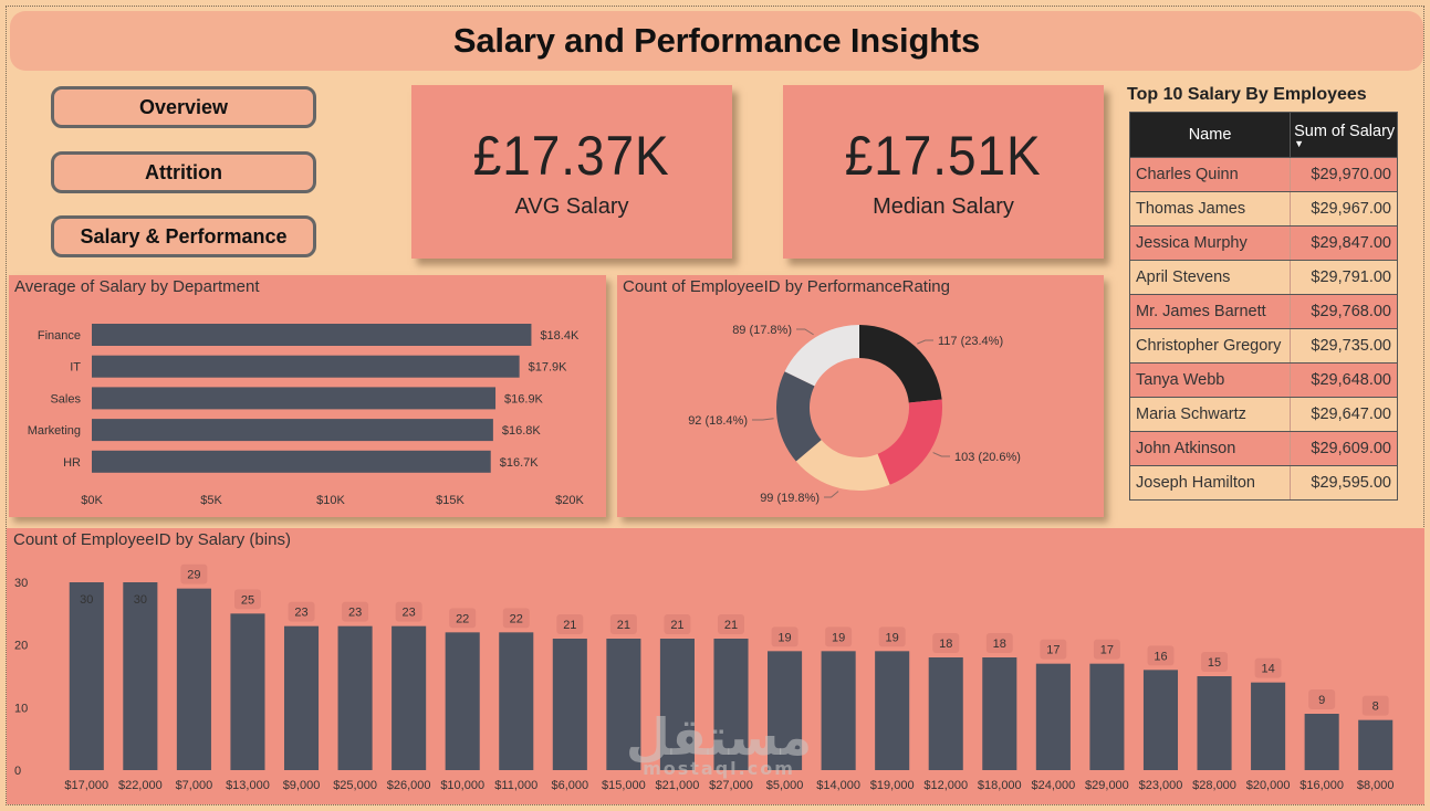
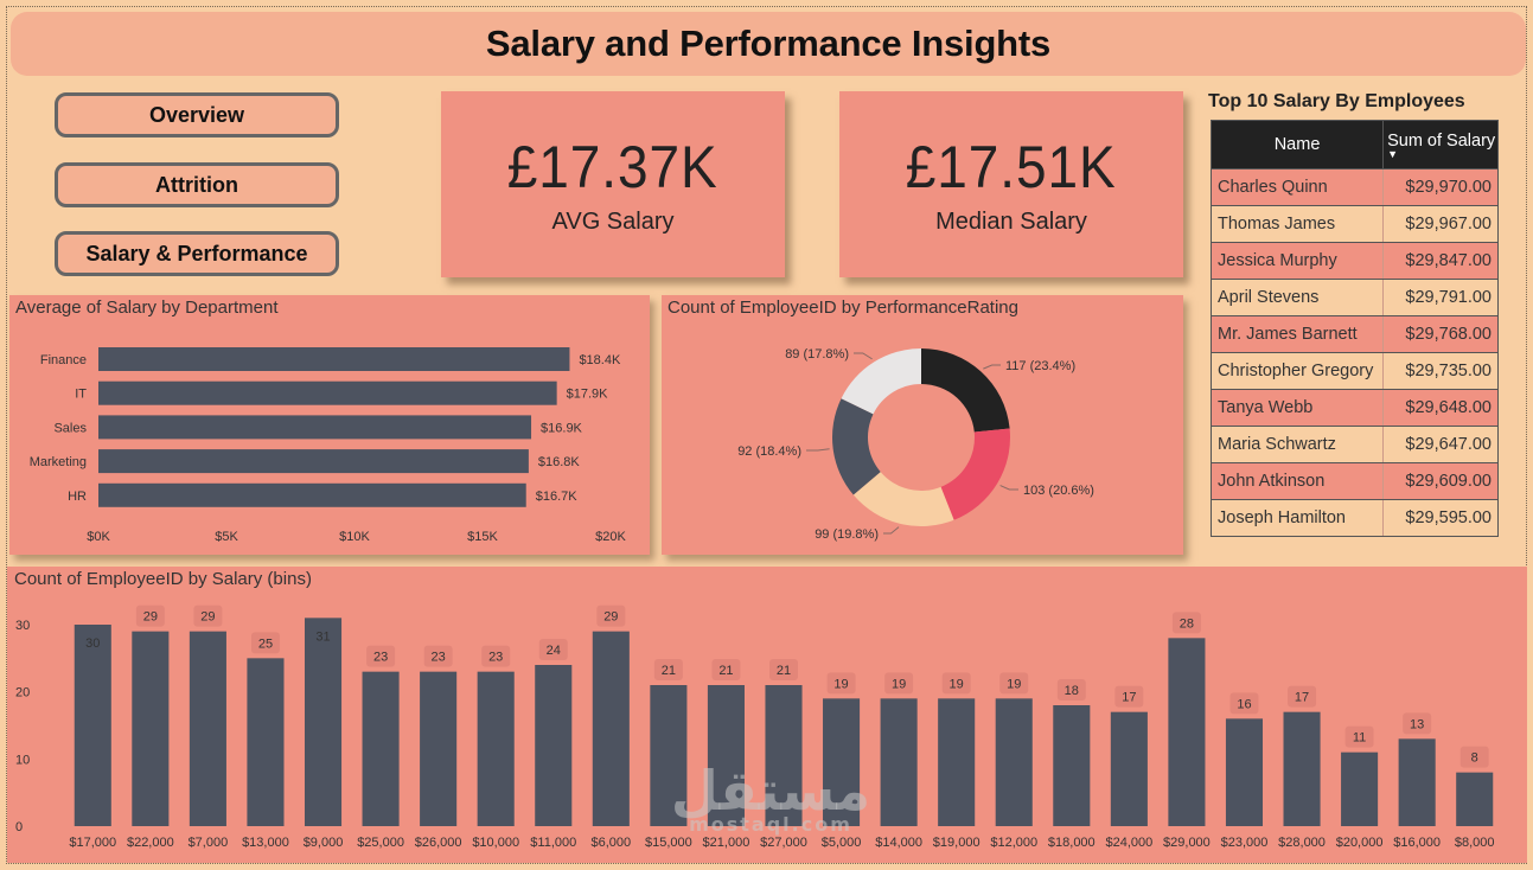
Count of EmployeeID by Salary (bins)/$22,000: 30 -> 29
Count of EmployeeID by Salary (bins)/$9,000: 23 -> 31
Count of EmployeeID by Salary (bins)/$10,000: 22 -> 23
Count of EmployeeID by Salary (bins)/$11,000: 22 -> 24
Count of EmployeeID by Salary (bins)/$6,000: 21 -> 29
Count of EmployeeID by Salary (bins)/$12,000: 18 -> 19
Count of EmployeeID by Salary (bins)/$29,000: 17 -> 28
Count of EmployeeID by Salary (bins)/$28,000: 15 -> 17
Count of EmployeeID by Salary (bins)/$20,000: 14 -> 11
Count of EmployeeID by Salary (bins)/$16,000: 9 -> 13
